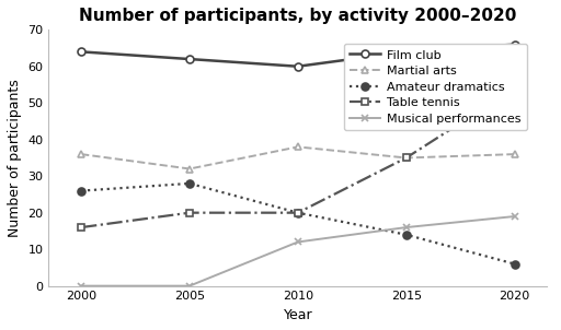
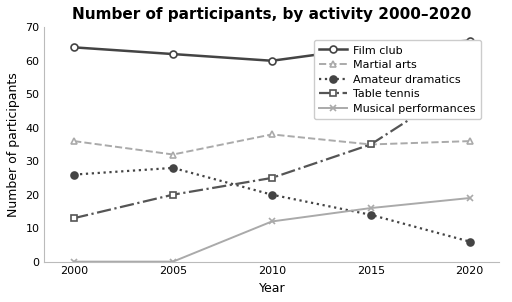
Table tennis/2000: 16 -> 13
Table tennis/2010: 20 -> 25
